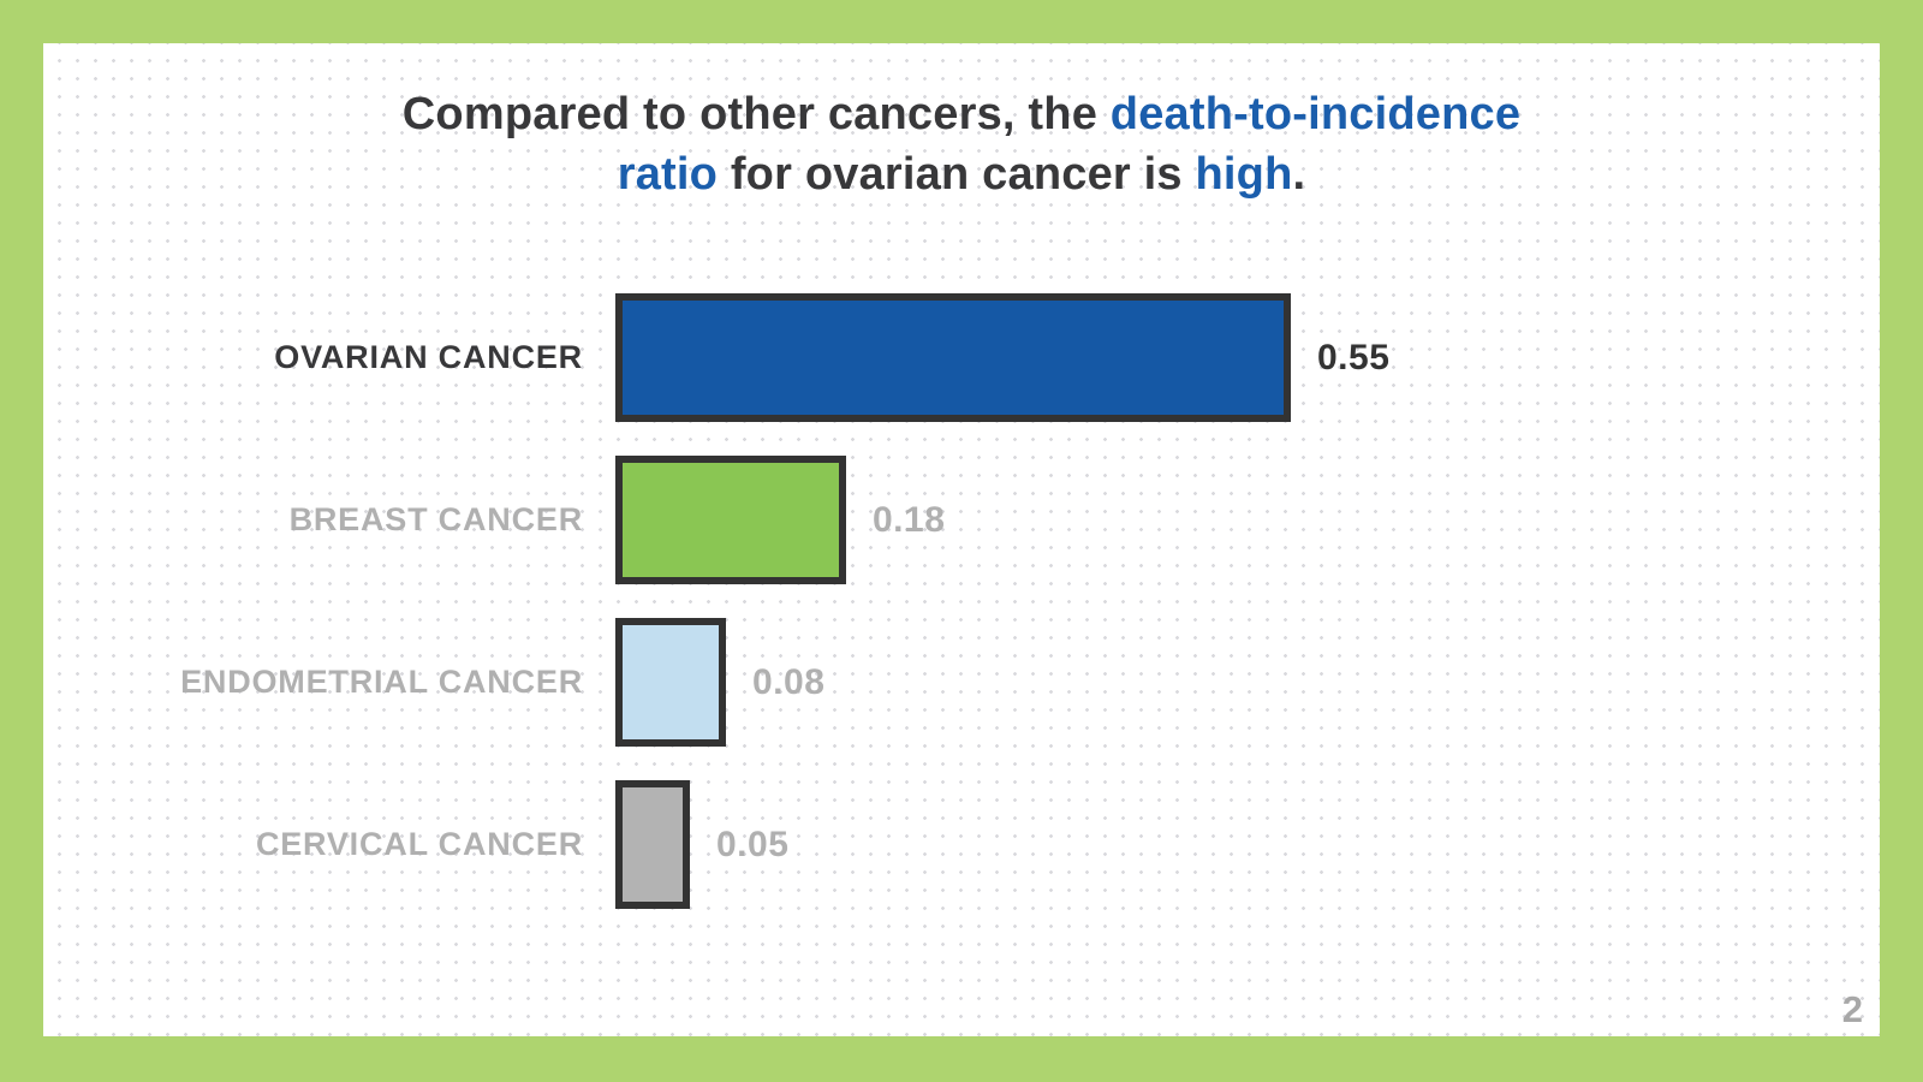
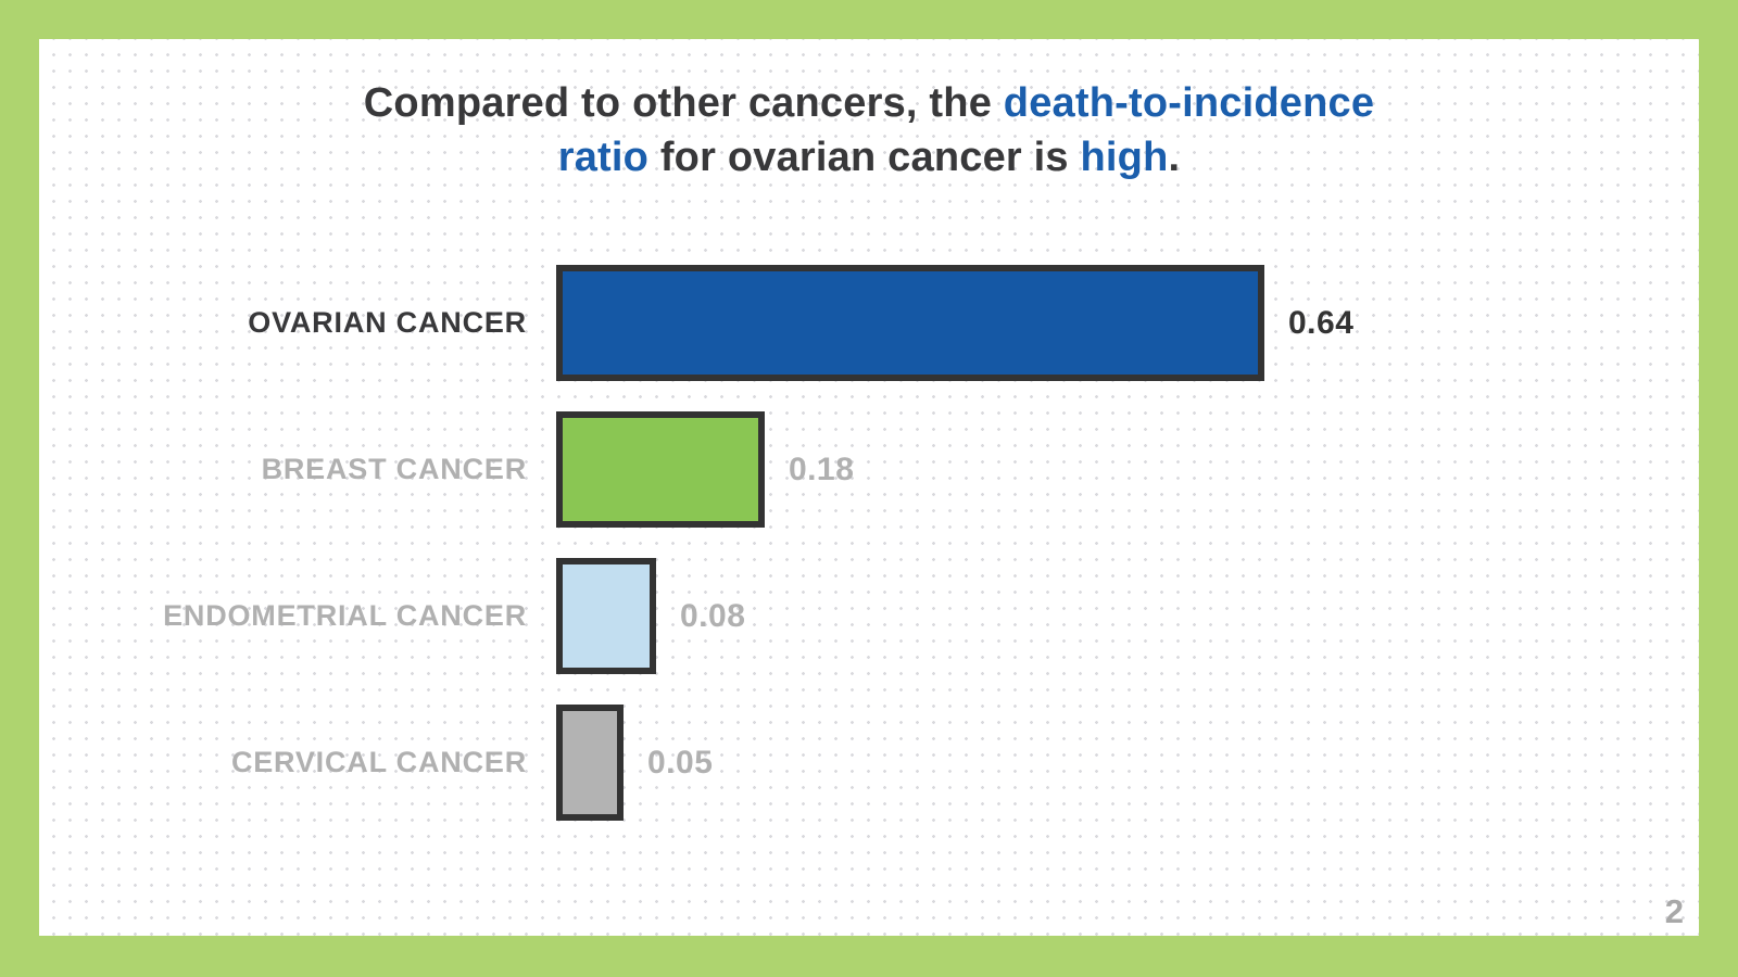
OVARIAN CANCER: 0.55 -> 0.64
